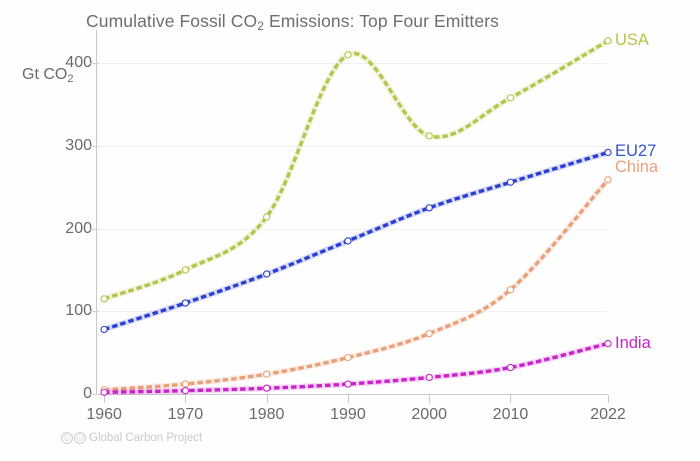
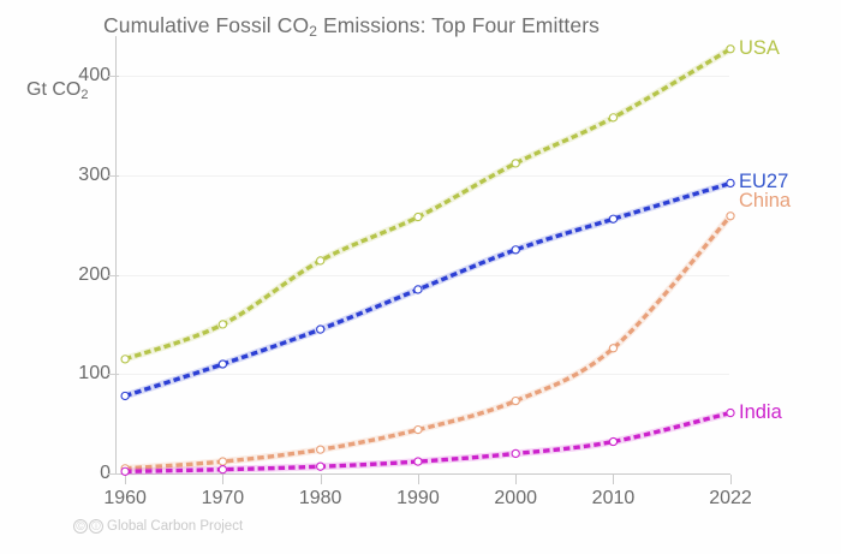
USA/1990: 410 -> 260
